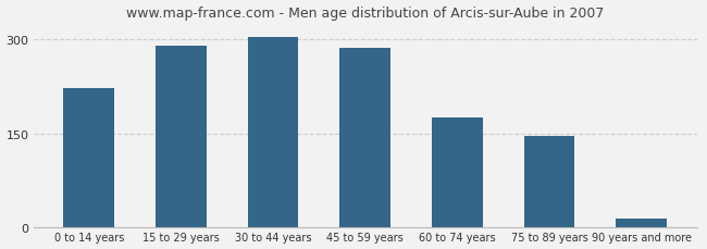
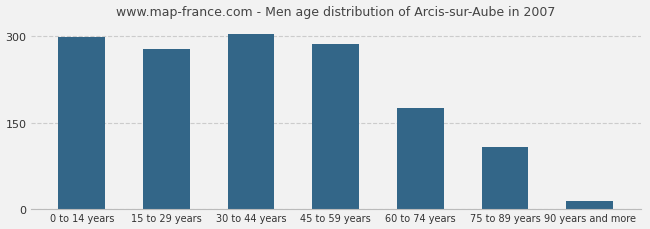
0 to 14 years: 222 -> 298
15 to 29 years: 290 -> 278
75 to 89 years: 146 -> 108
